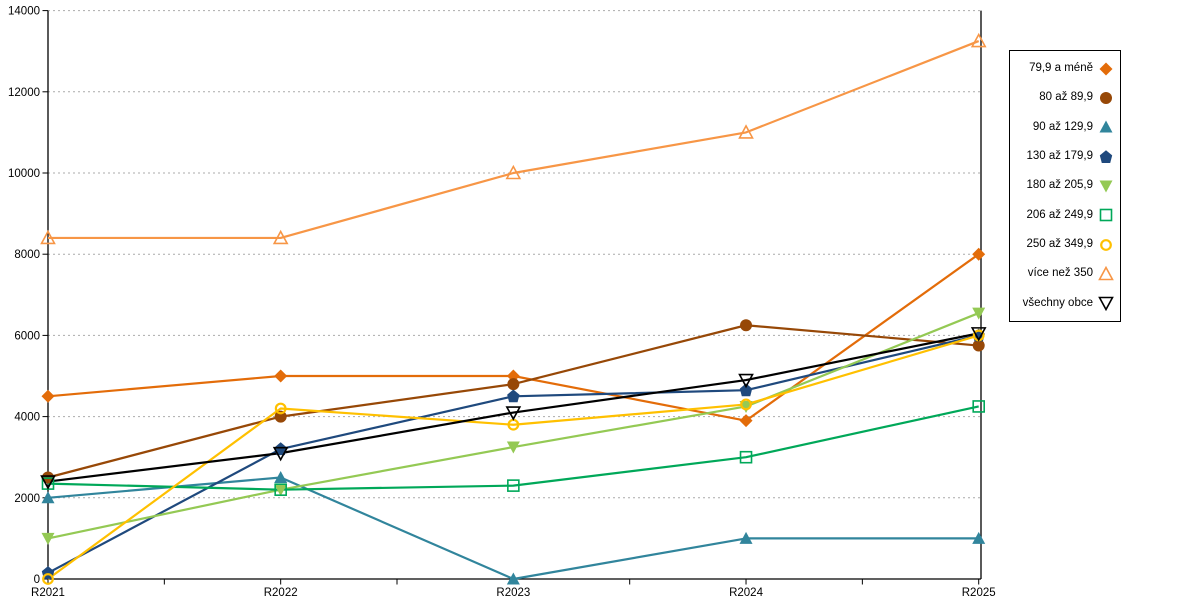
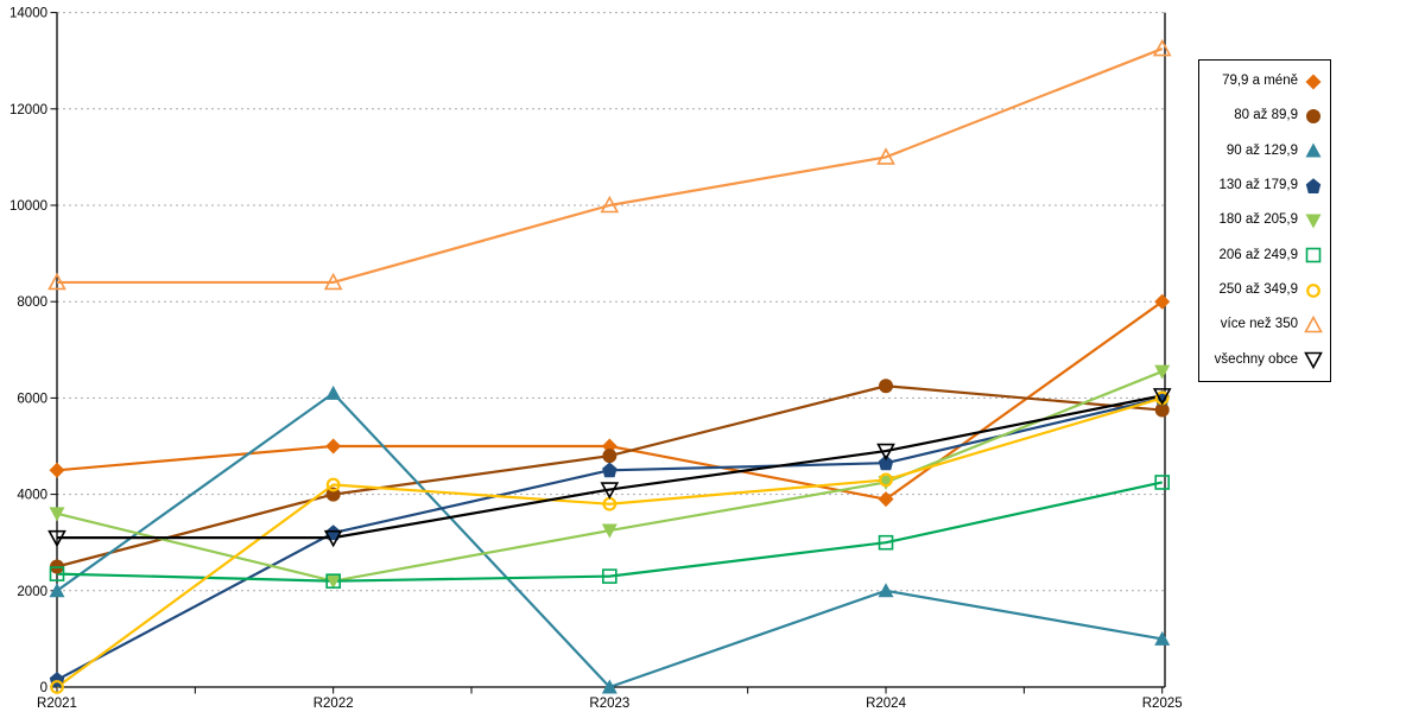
180 až 205,9/R2021: 1000 -> 3600
všechny obce/R2021: 2400 -> 3100
90 až 129,9/R2022: 2500 -> 6100
90 až 129,9/R2024: 1000 -> 2000
